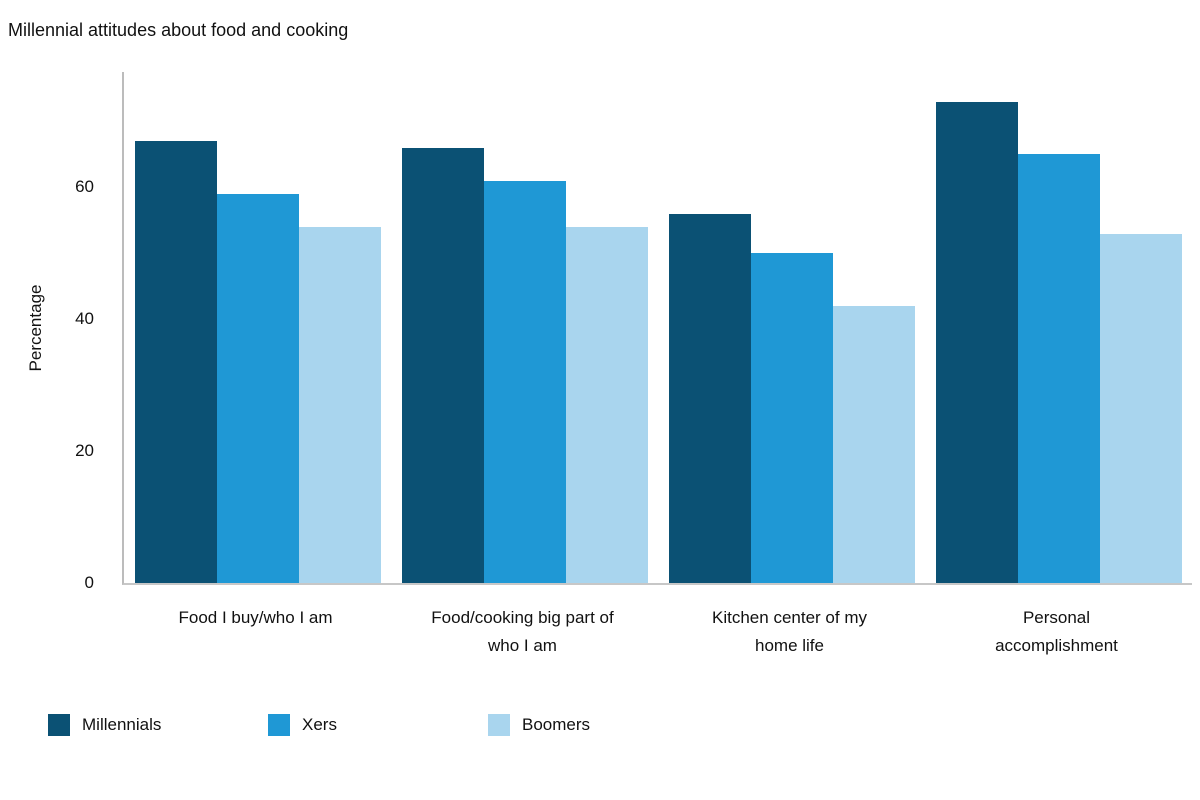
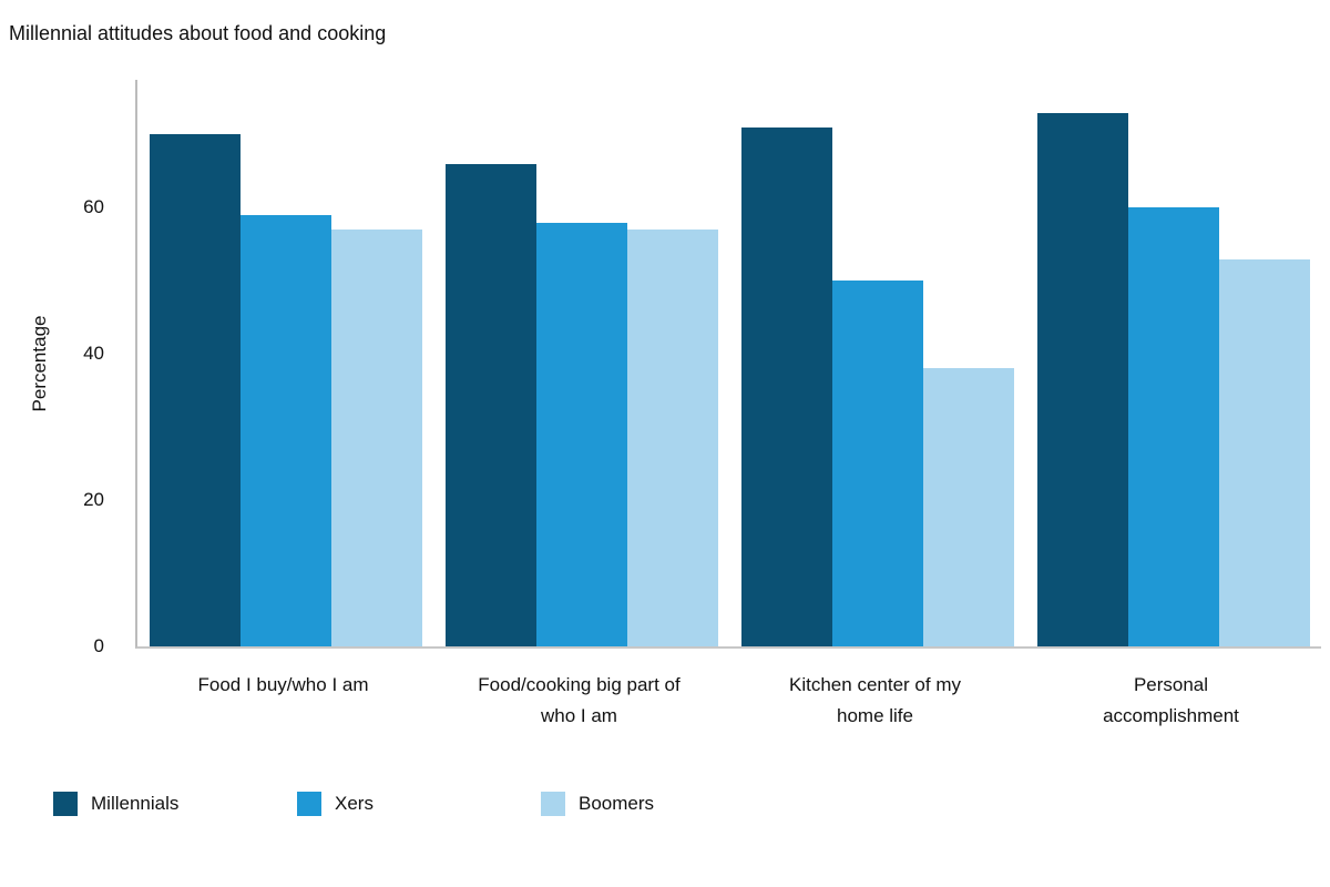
Millennials/Food I buy/who I am: 67 -> 70
Boomers/Food I buy/who I am: 54 -> 57
Xers/Food/cooking big part of who I am: 61 -> 58
Boomers/Food/cooking big part of who I am: 54 -> 57
Millennials/Kitchen center of my home life: 56 -> 71
Boomers/Kitchen center of my home life: 42 -> 38
Xers/Personal accomplishment: 65 -> 60
